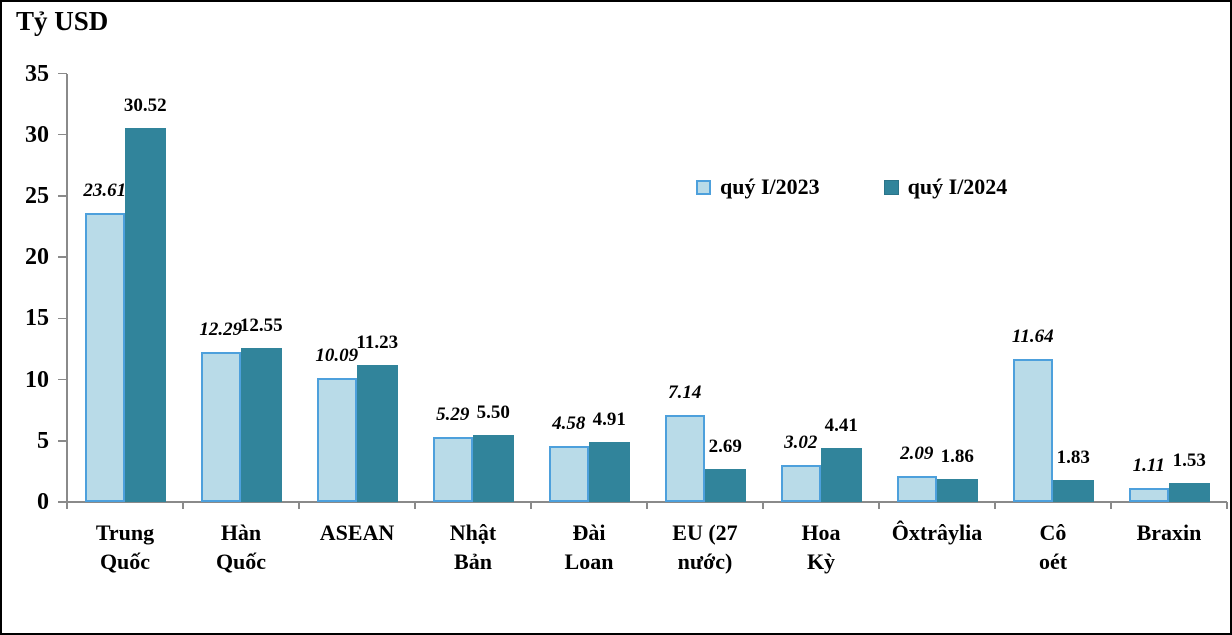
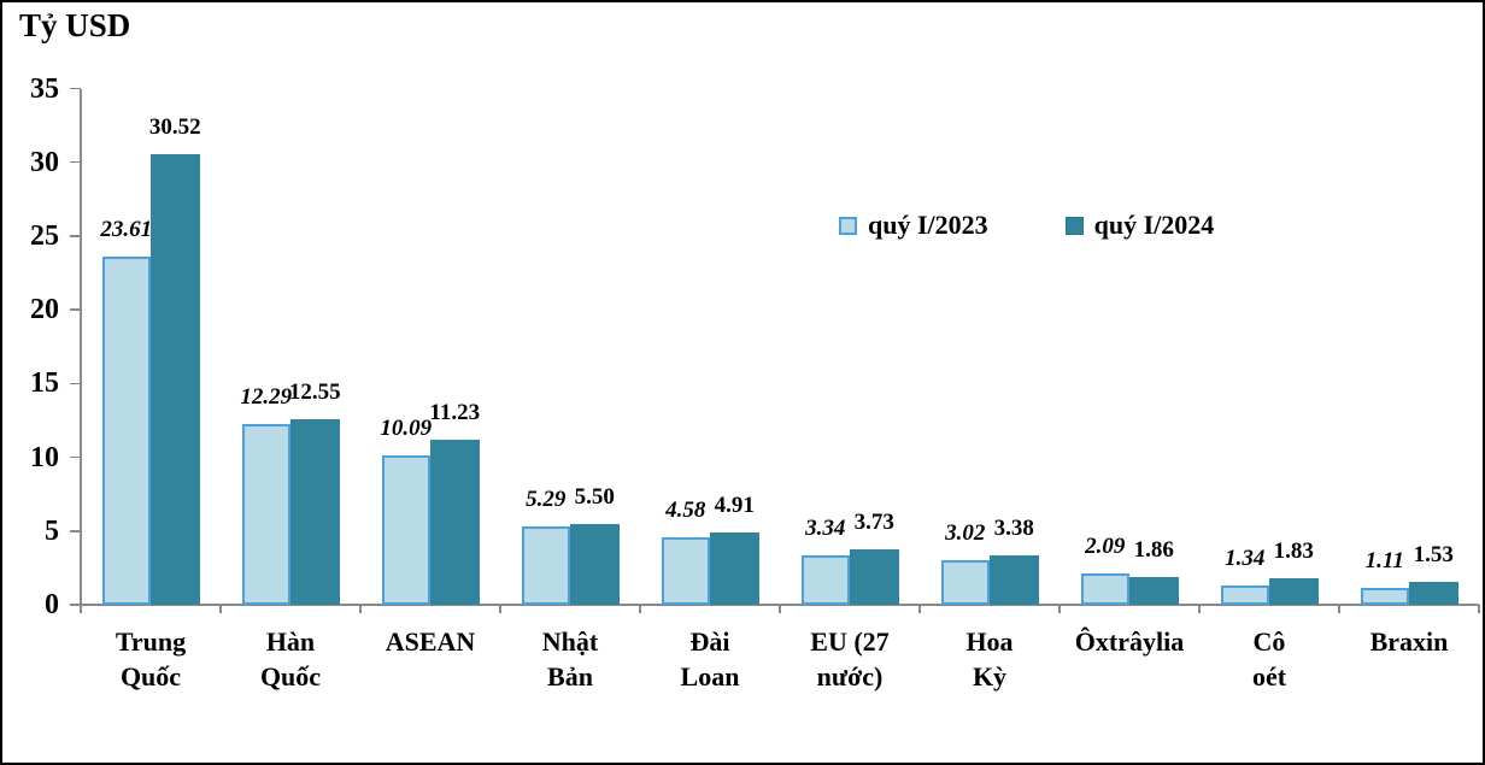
quý I/2023/EU (27 nước): 7.14 -> 3.34
quý I/2024/EU (27 nước): 2.69 -> 3.73
quý I/2024/Hoa Kỳ: 4.41 -> 3.38
quý I/2023/Cô oét: 11.64 -> 1.34
